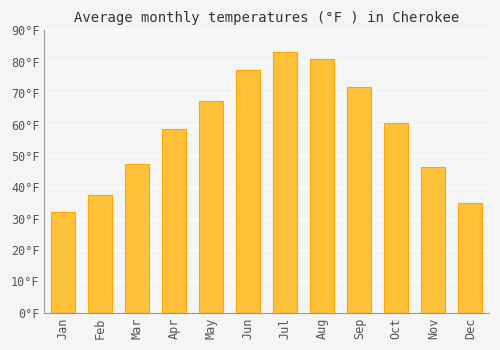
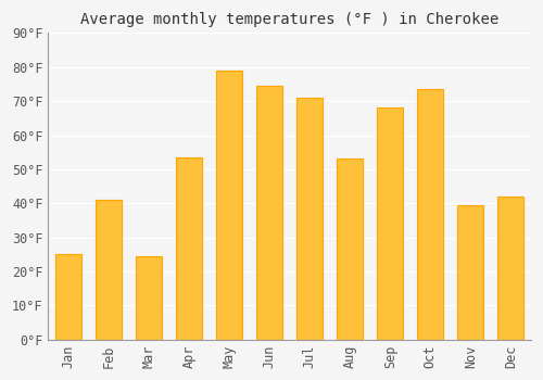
Jan: 32.0°F -> 25.0°F
Feb: 37.5°F -> 41.0°F
Mar: 47.5°F -> 24.5°F
Apr: 58.5°F -> 53.5°F
May: 67.5°F -> 79.0°F
Jun: 77.5°F -> 74.5°F
Jul: 83.0°F -> 71.0°F
Aug: 81.0°F -> 53.0°F
Sep: 72.0°F -> 68.0°F
Oct: 60.5°F -> 73.5°F
Nov: 46.5°F -> 39.5°F
Dec: 35.0°F -> 42.0°F
